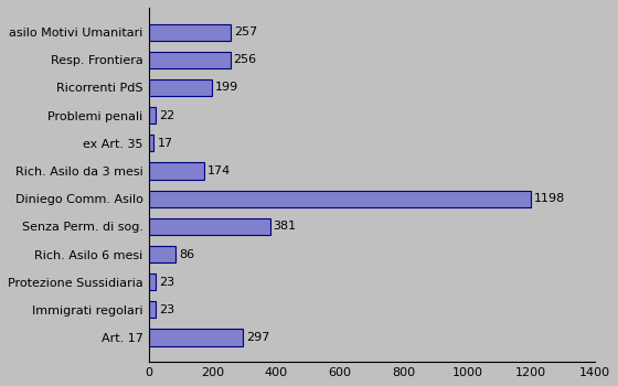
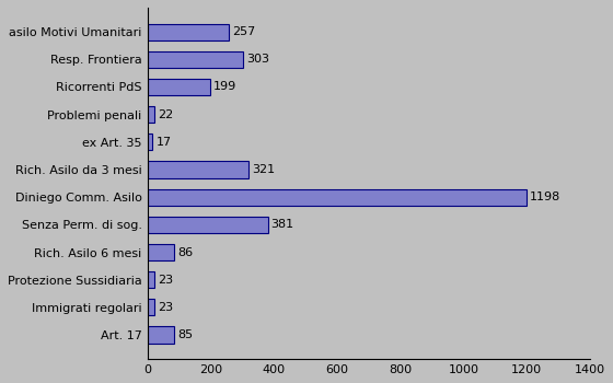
Resp. Frontiera: 256 -> 303
Rich. Asilo da 3 mesi: 174 -> 321
Art. 17: 297 -> 85
